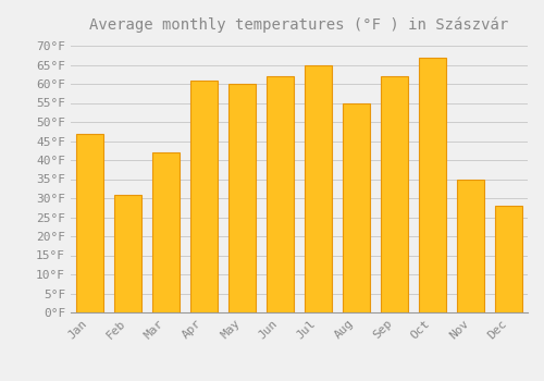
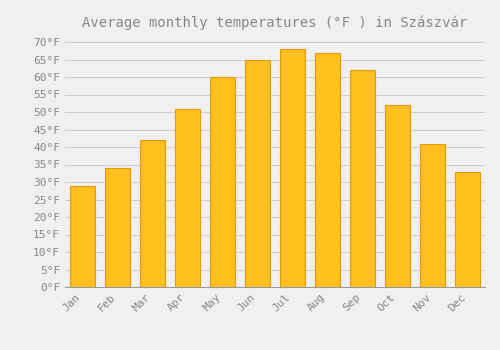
Jan: 47°F -> 29°F
Feb: 31°F -> 34°F
Apr: 61°F -> 51°F
Jun: 62°F -> 65°F
Jul: 65°F -> 68°F
Aug: 55°F -> 67°F
Oct: 67°F -> 52°F
Nov: 35°F -> 41°F
Dec: 28°F -> 33°F
